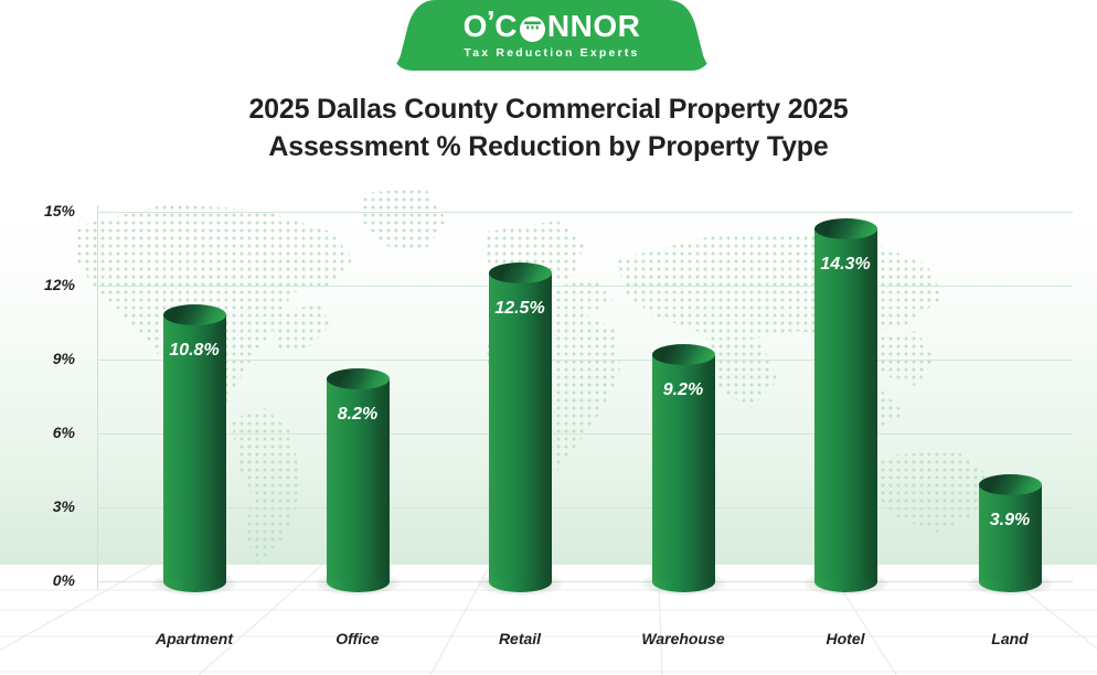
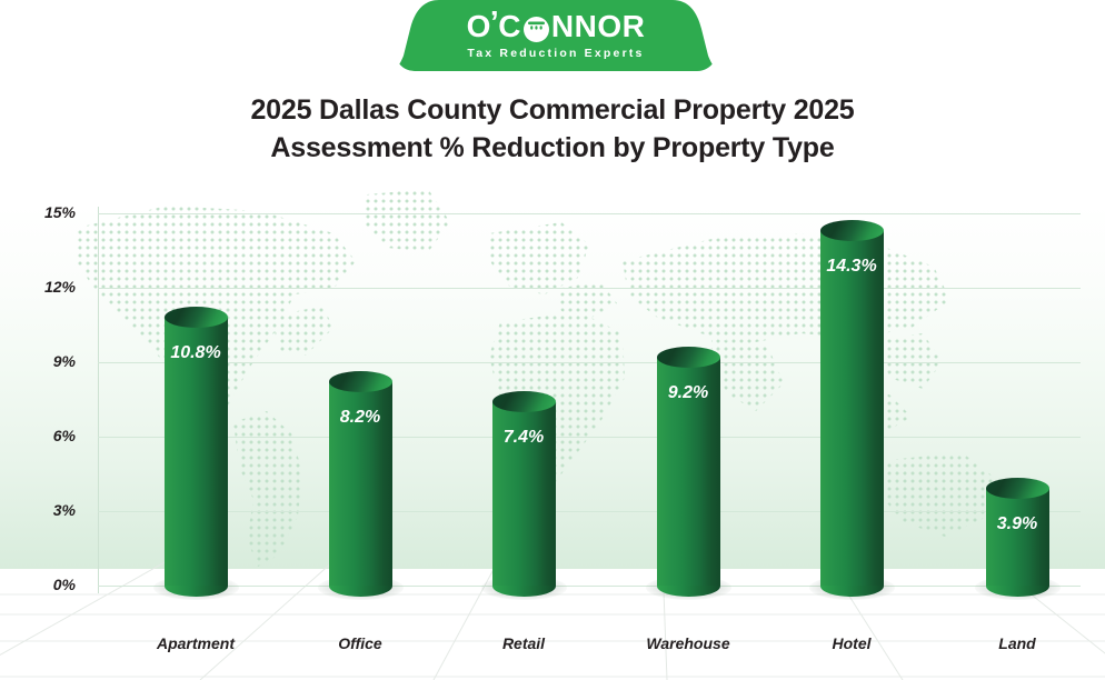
Retail: 12.5% -> 7.4%
